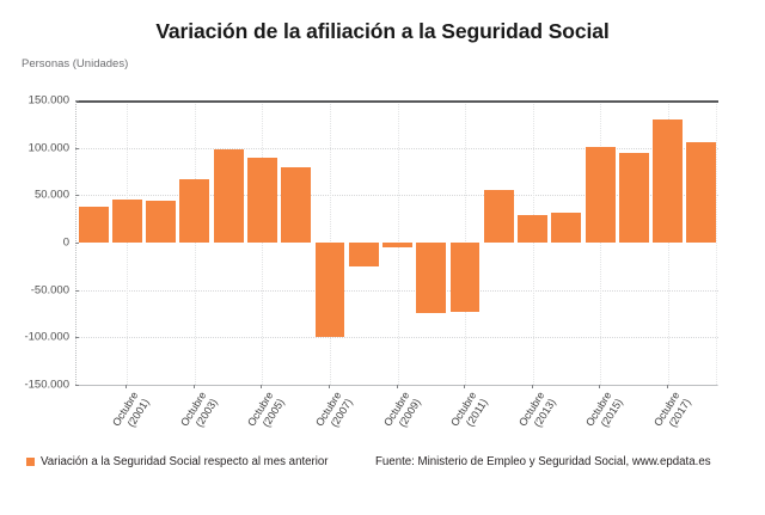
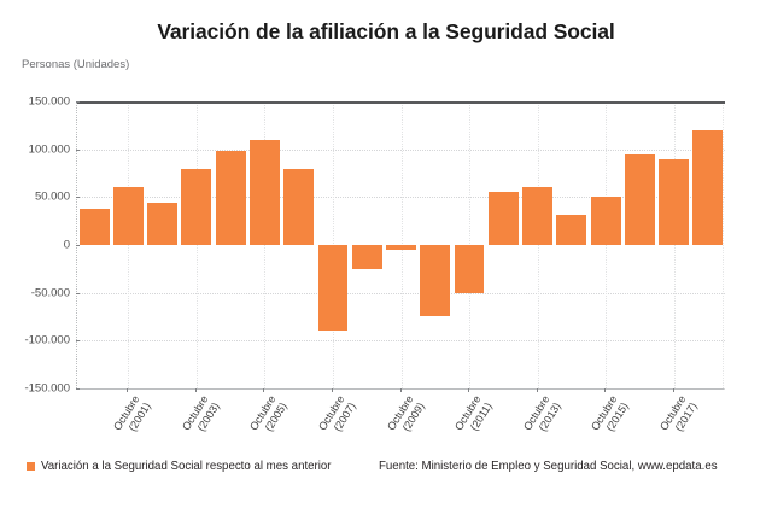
Octubre (2001): 50000 -> 60000
Octubre (2003): 70000 -> 80000
Octubre (2005): 90000 -> 110000
Octubre (2007): -100000 -> -90000
Octubre (2011): -70000 -> -50000
Octubre (2013): 30000 -> 60000
Octubre (2015): 100000 -> 50000
Octubre (2017): 130000 -> 90000
Octubre: 110000 -> 120000
